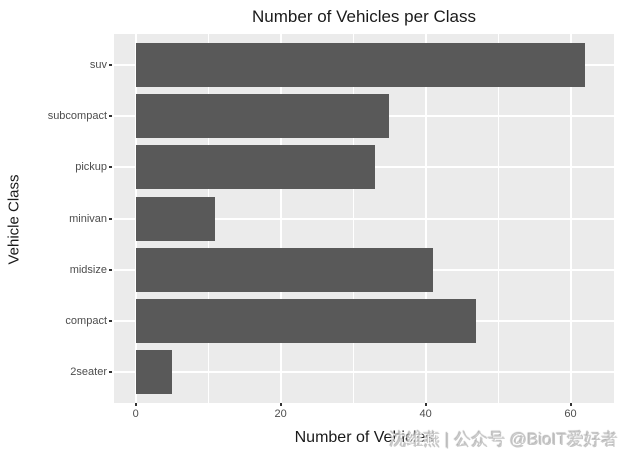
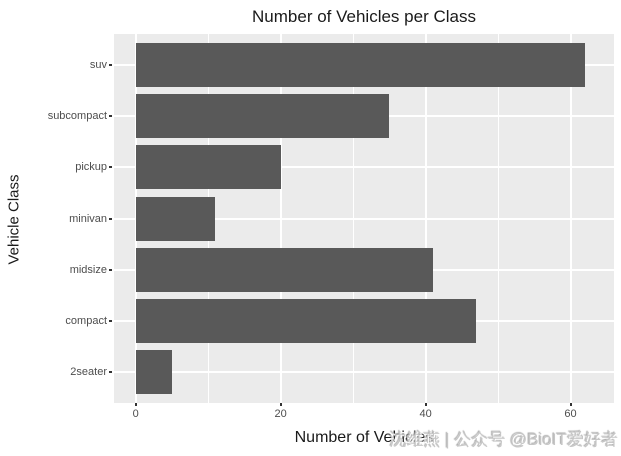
pickup: 33 -> 20
